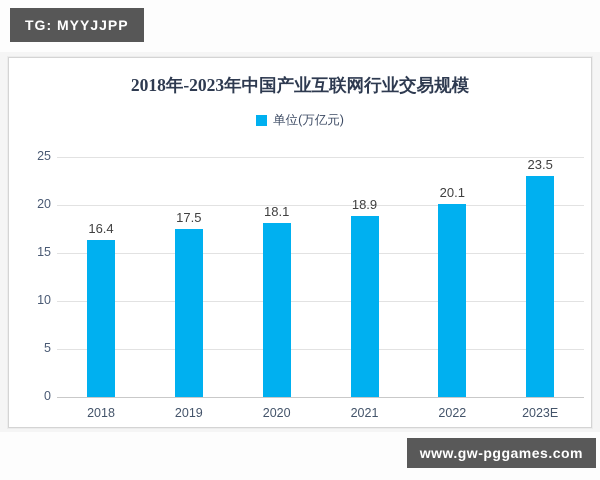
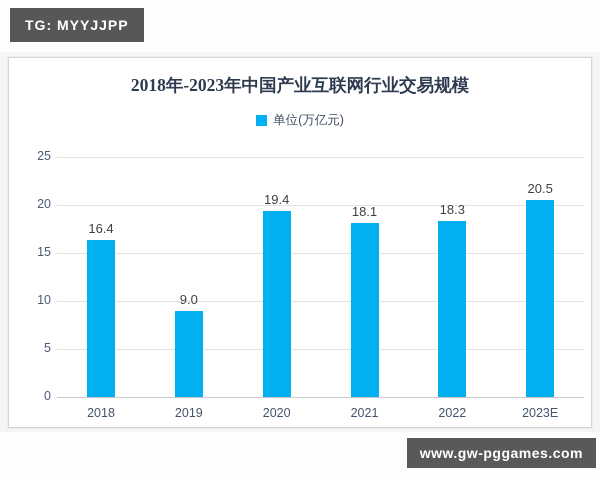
2019: 17.5 -> 9.0
2020: 18.1 -> 19.4
2021: 18.9 -> 18.1
2022: 20.1 -> 18.3
2023E: 23.5 -> 20.5
